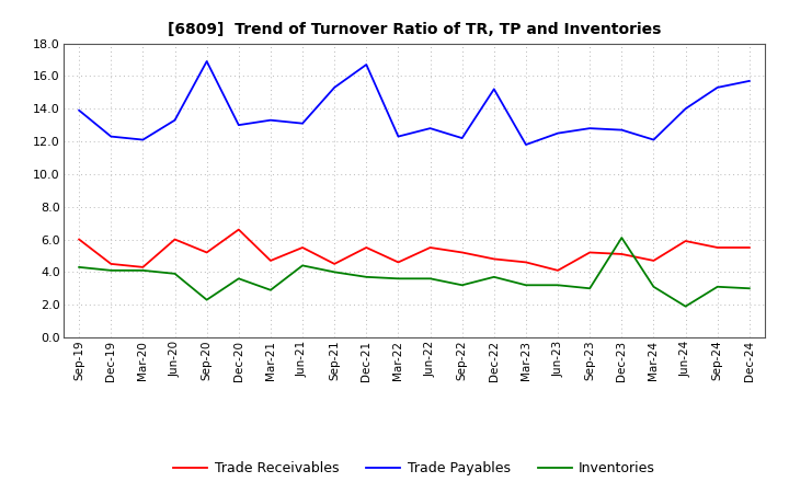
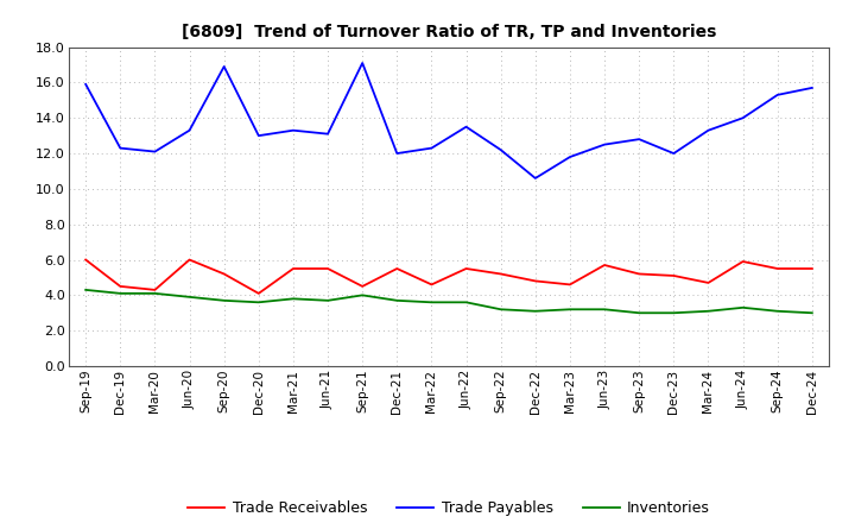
Trade Payables/Sep-19: 13.9 -> 15.9
Inventories/Sep-20: 2.3 -> 3.7
Trade Receivables/Dec-20: 6.6 -> 4.1
Trade Receivables/Mar-21: 4.7 -> 5.5
Inventories/Mar-21: 2.9 -> 3.8
Inventories/Jun-21: 4.4 -> 3.7
Trade Payables/Sep-21: 15.3 -> 17.1
Trade Payables/Dec-21: 16.7 -> 12.0
Trade Payables/Jun-22: 12.8 -> 13.5
Trade Payables/Dec-22: 15.2 -> 10.6
Inventories/Dec-22: 3.7 -> 3.1
Trade Receivables/Jun-23: 4.1 -> 5.7
Trade Payables/Dec-23: 12.7 -> 12.0
Inventories/Dec-23: 6.1 -> 3.0
Trade Payables/Mar-24: 12.1 -> 13.3
Inventories/Jun-24: 1.9 -> 3.3
